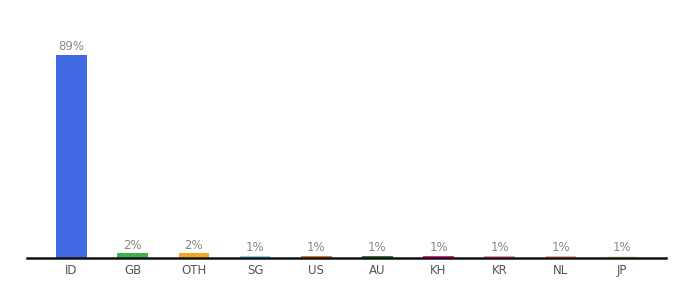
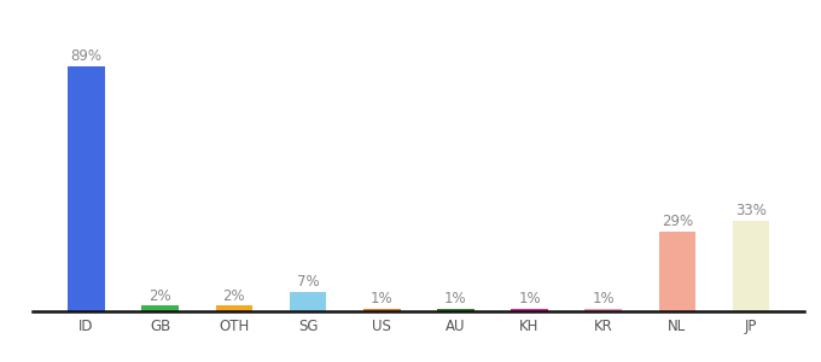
SG: 1% -> 7%
NL: 1% -> 29%
JP: 1% -> 33%
